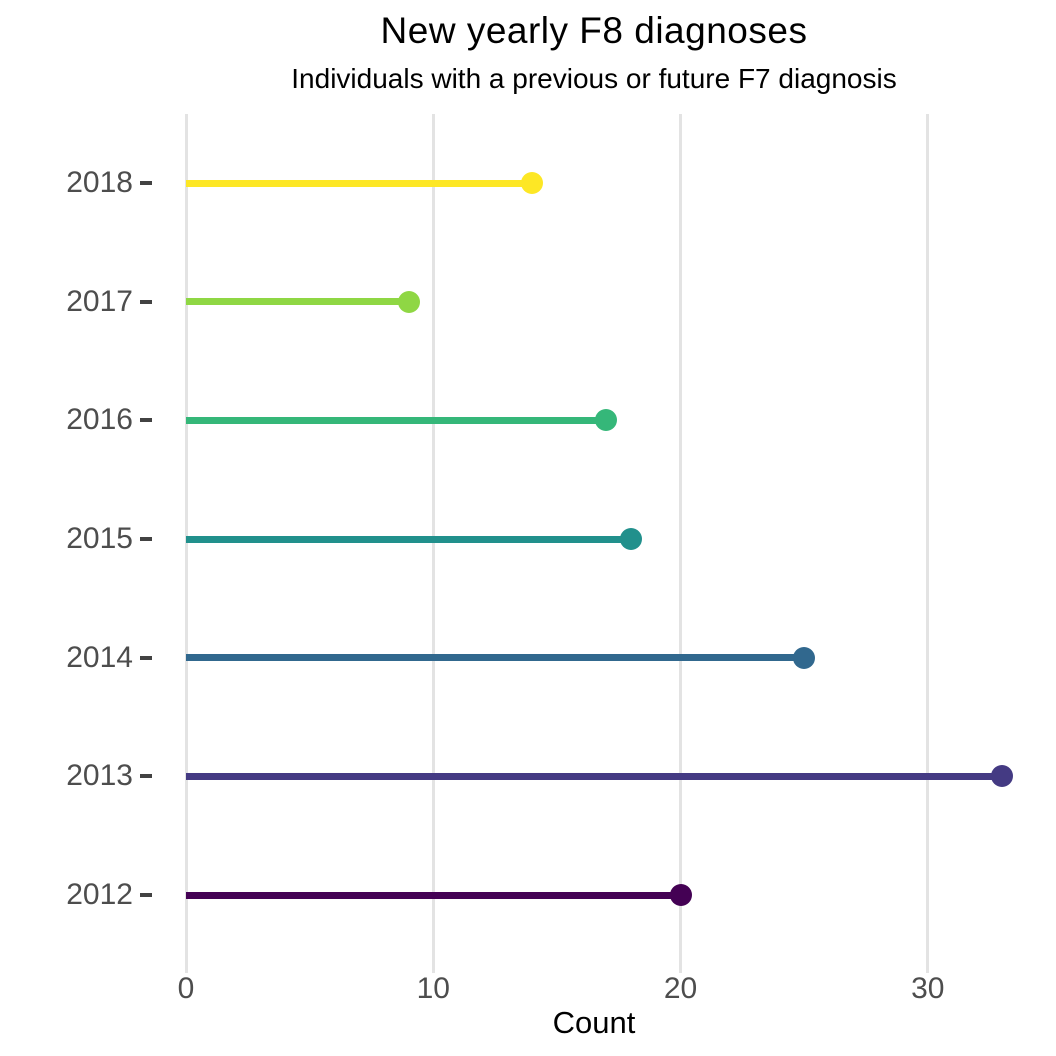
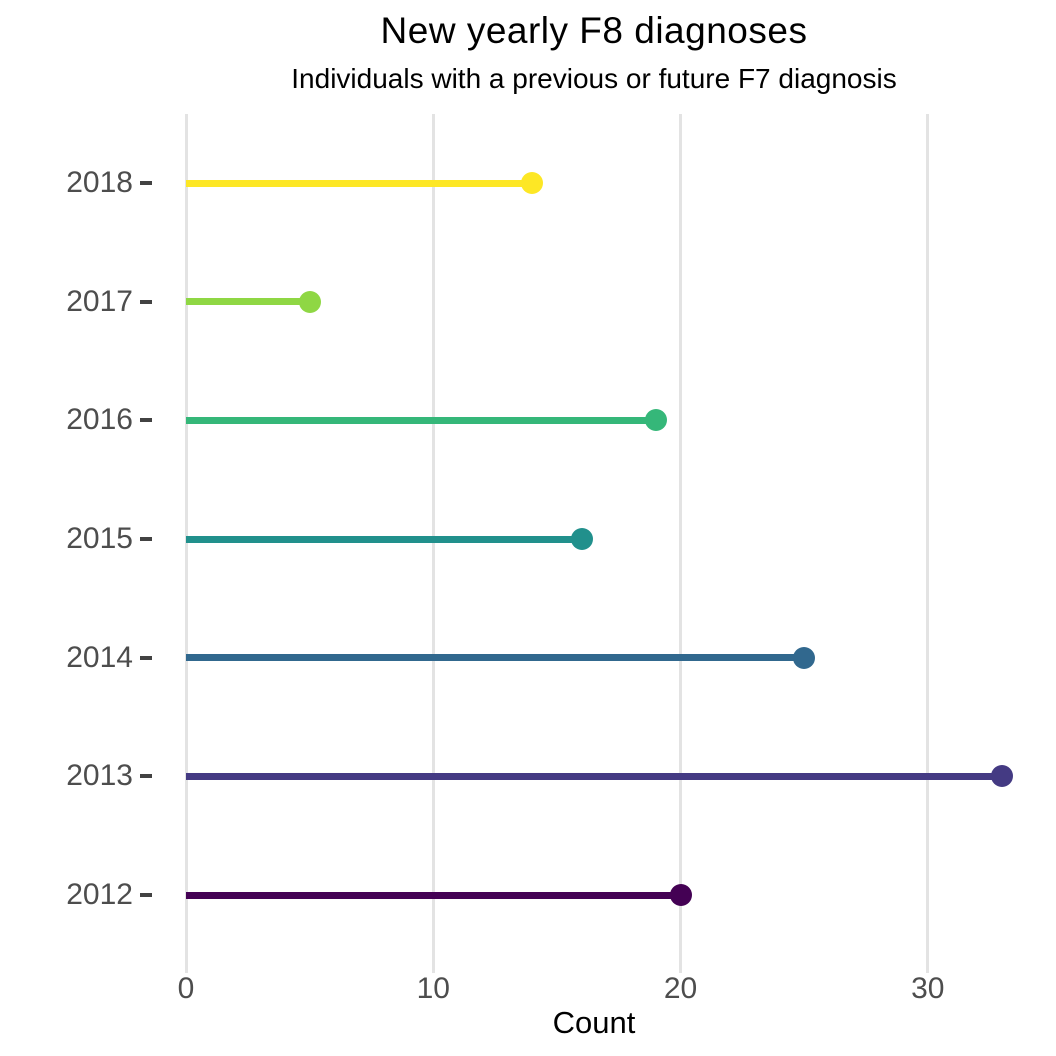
2017: 9 -> 5
2016: 17 -> 19
2015: 18 -> 16
